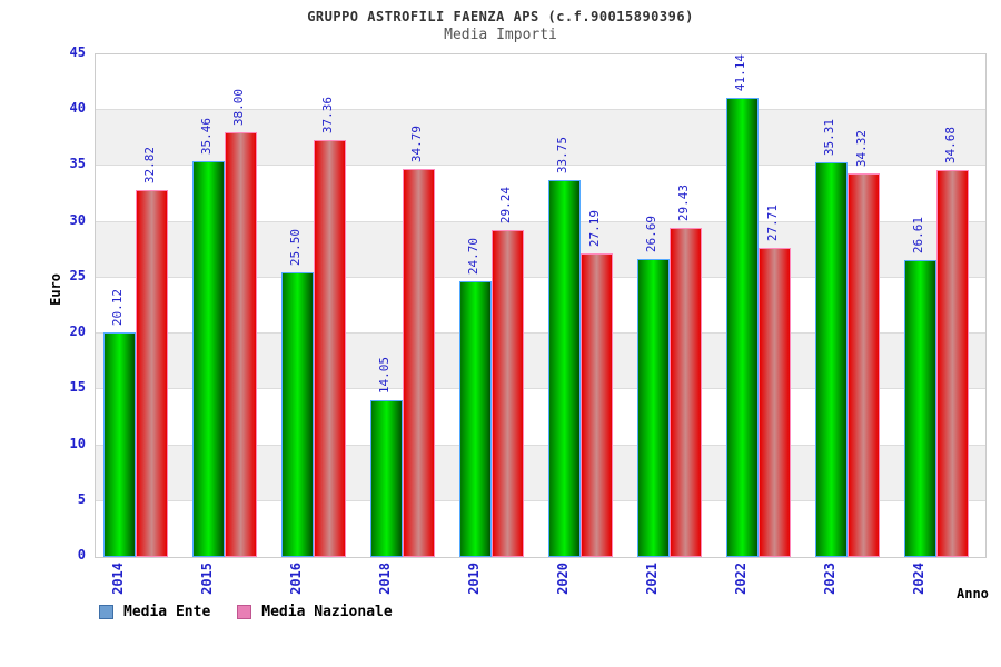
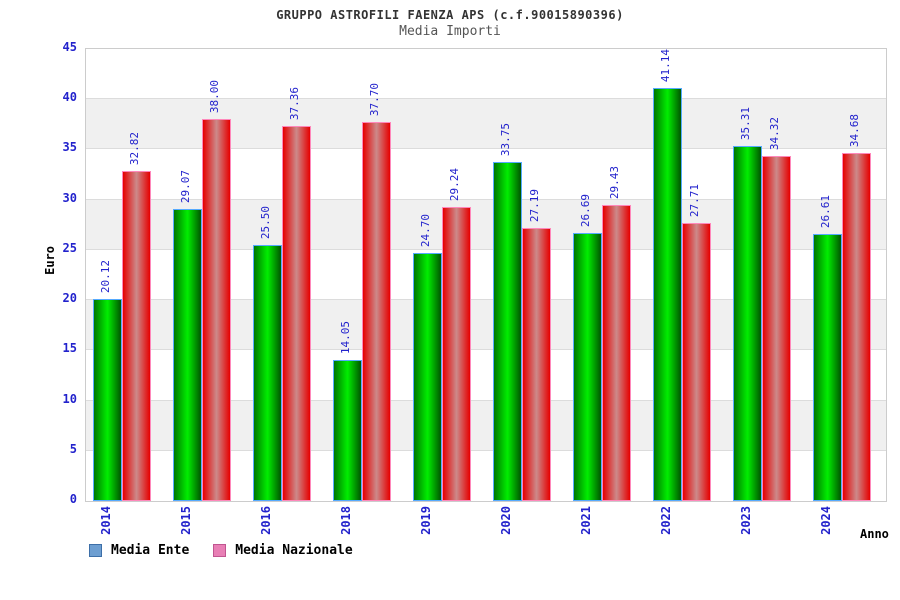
Media Ente/2015: 35.46 -> 29.07
Media Nazionale/2018: 34.79 -> 37.70
